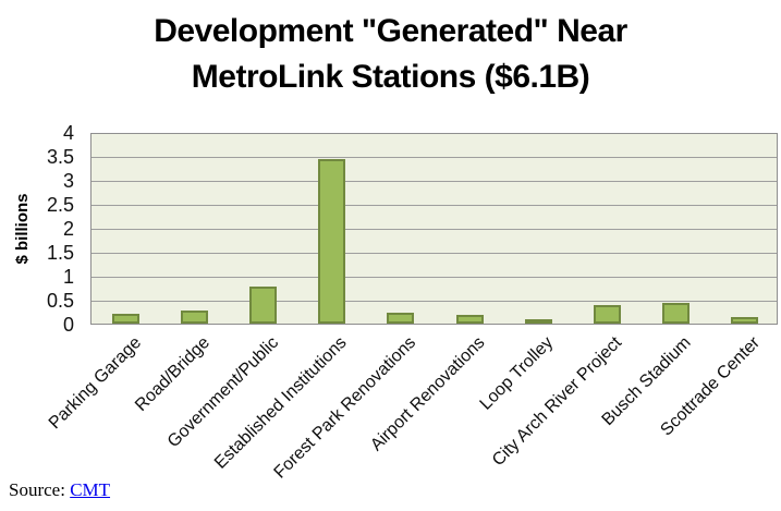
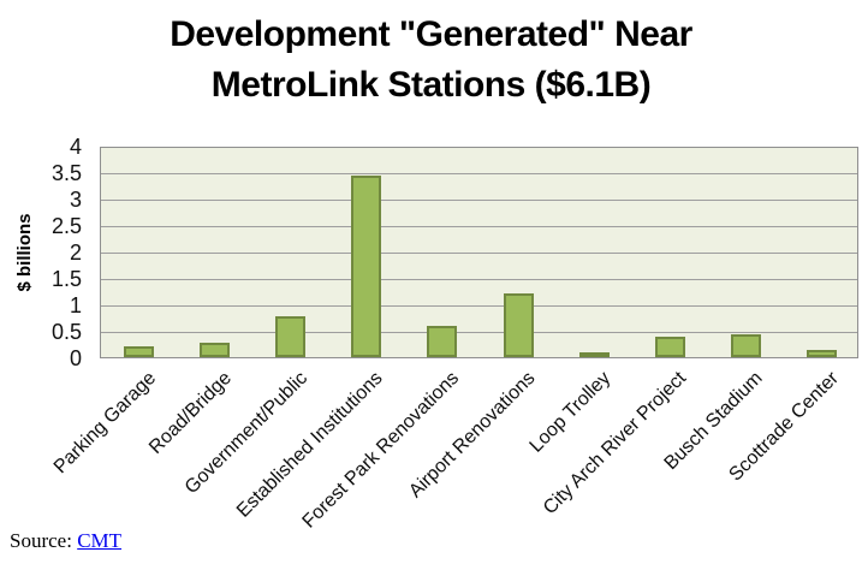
Forest Park Renovations: 0.2 -> 0.6
Airport Renovations: 0.2 -> 1.2
